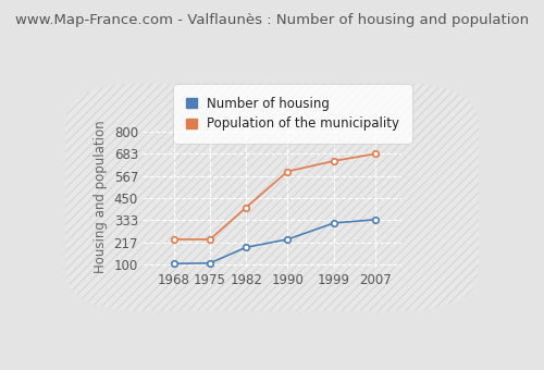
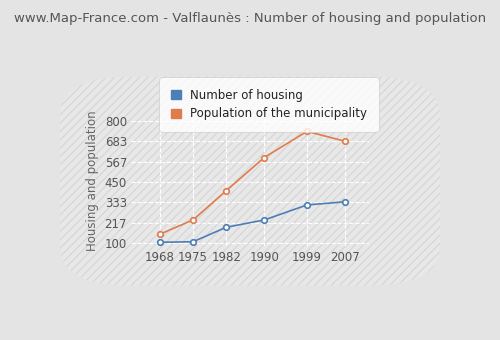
Population of the municipality/1968: 230 -> 150
Population of the municipality/1999: 640 -> 740
